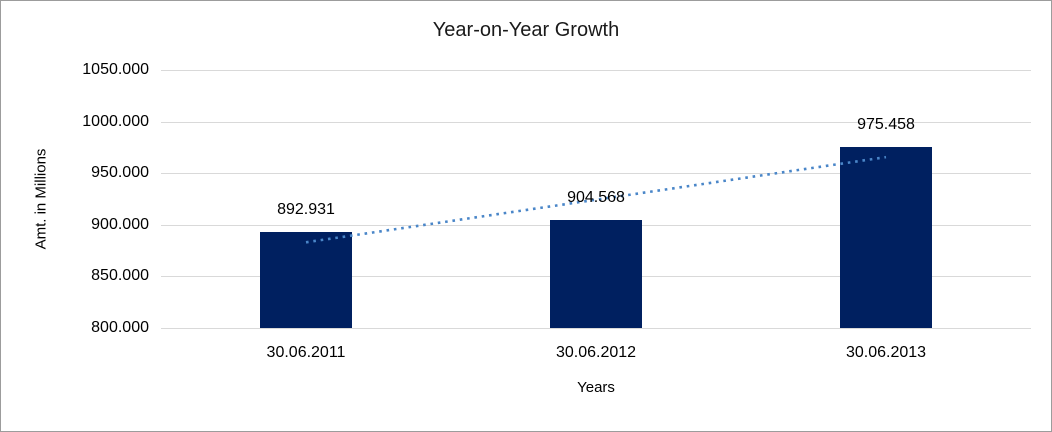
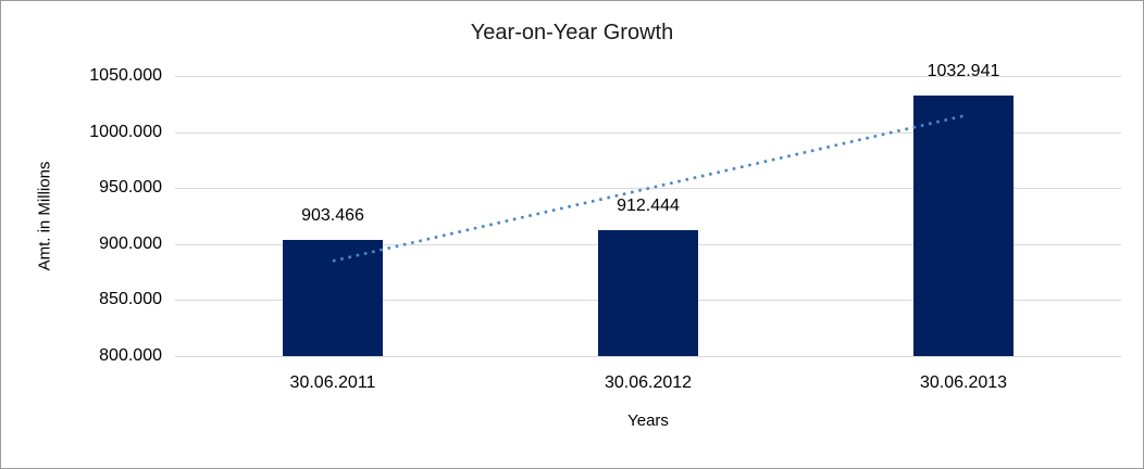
30.06.2011: 892.931 -> 903.466
30.06.2012: 904.568 -> 912.444
30.06.2013: 975.458 -> 1032.941
